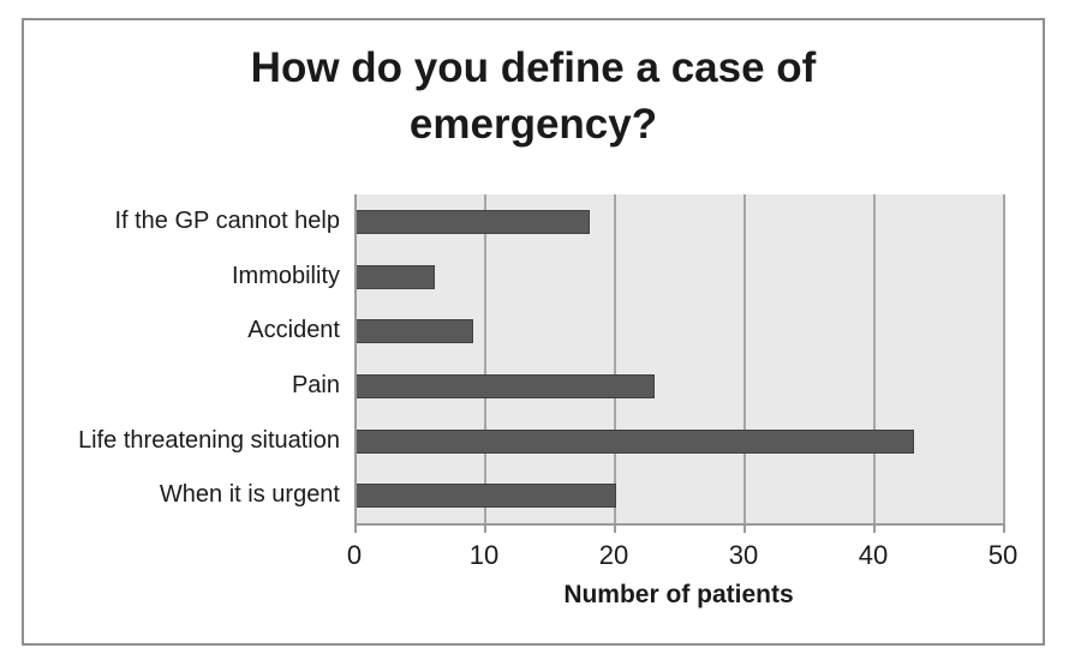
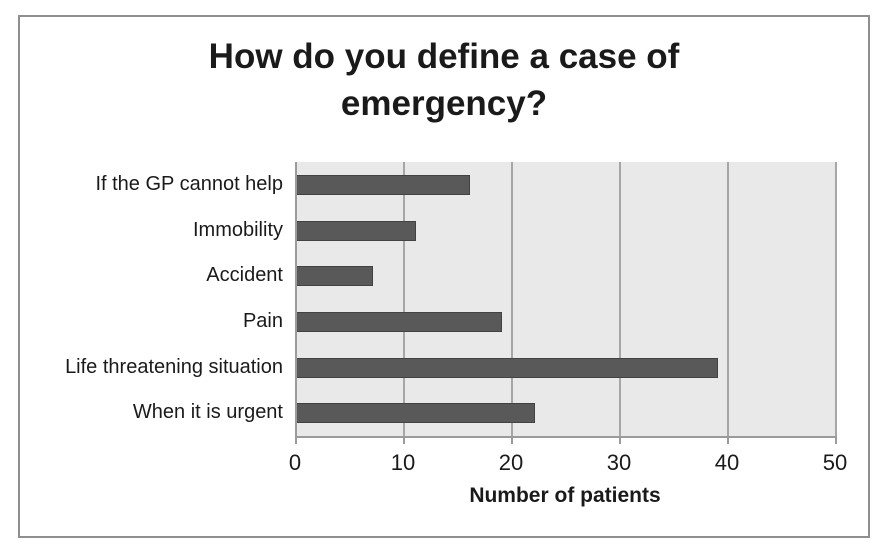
If the GP cannot help: 18 -> 16
Immobility: 6 -> 11
Accident: 9 -> 7
Pain: 23 -> 19
Life threatening situation: 43 -> 39
When it is urgent: 20 -> 22
